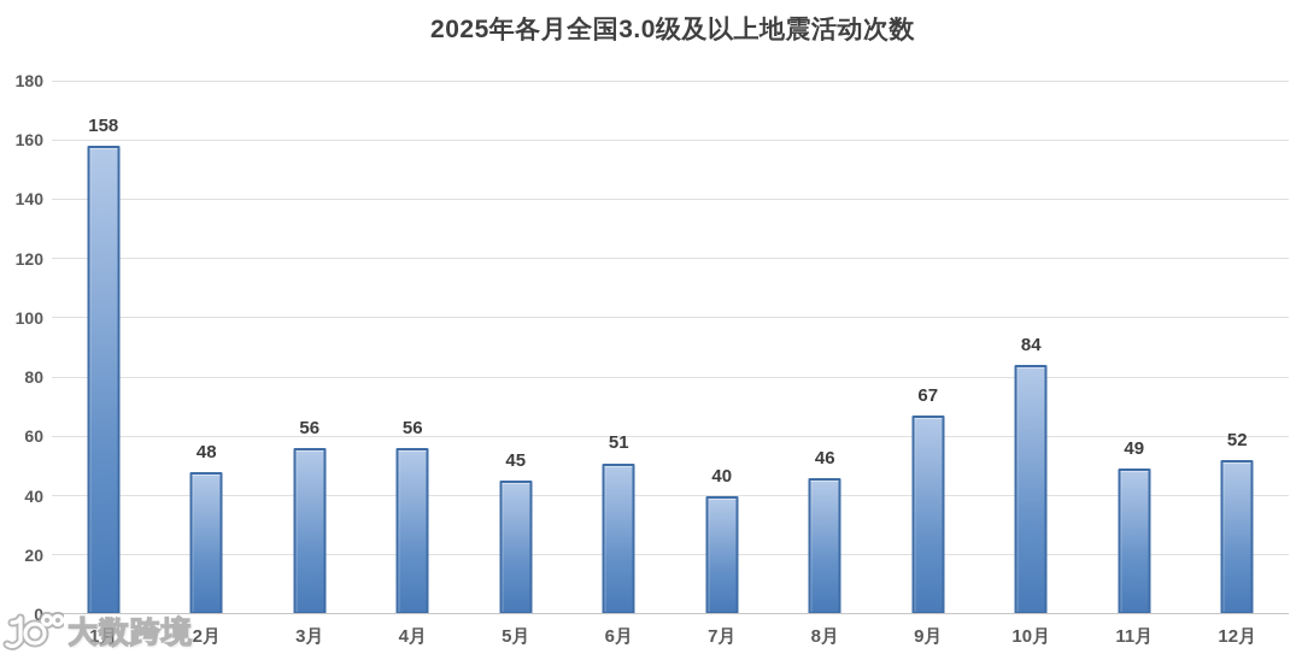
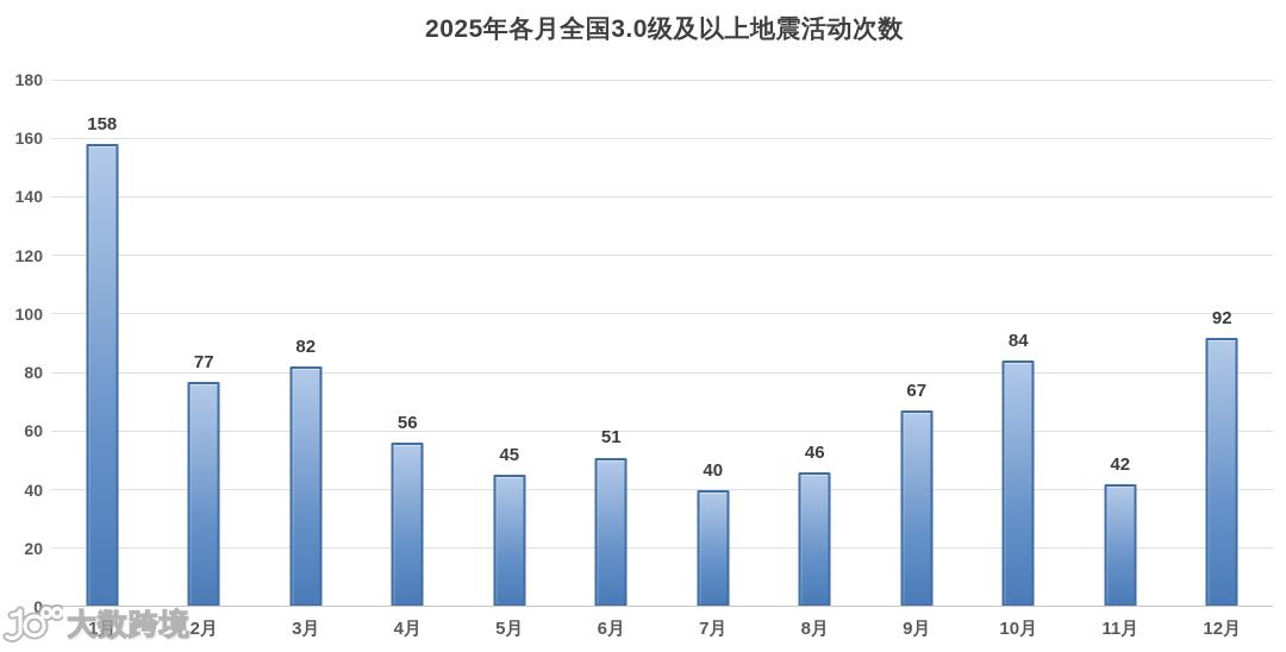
2月: 48 -> 77
3月: 56 -> 82
11月: 49 -> 42
12月: 52 -> 92
